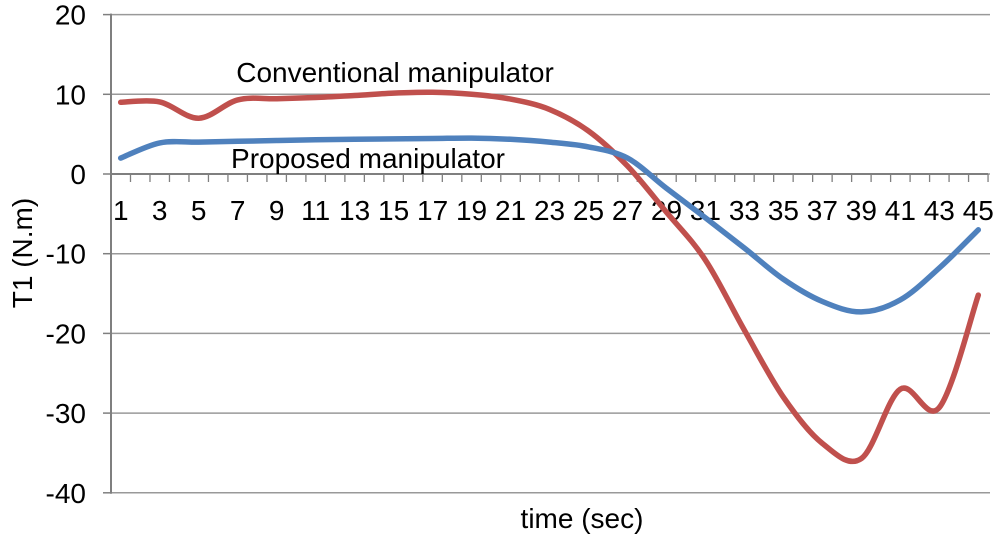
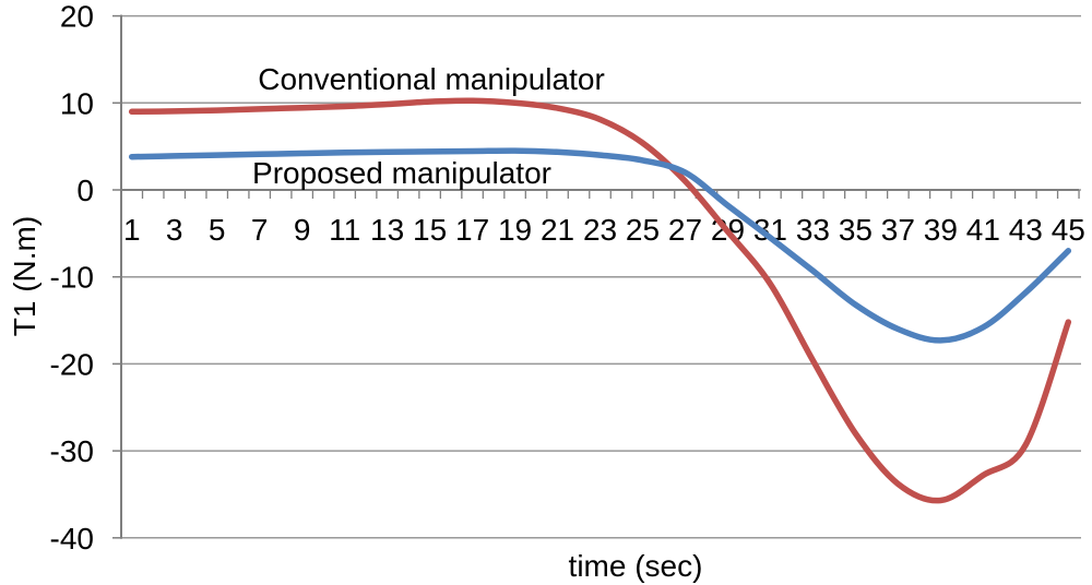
Proposed manipulator/1: 2 -> 4
Conventional manipulator/5: 7 -> 9
Conventional manipulator/41: -27 -> -33
